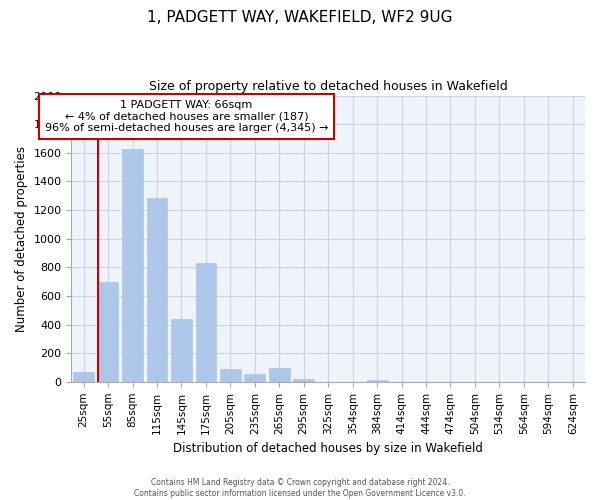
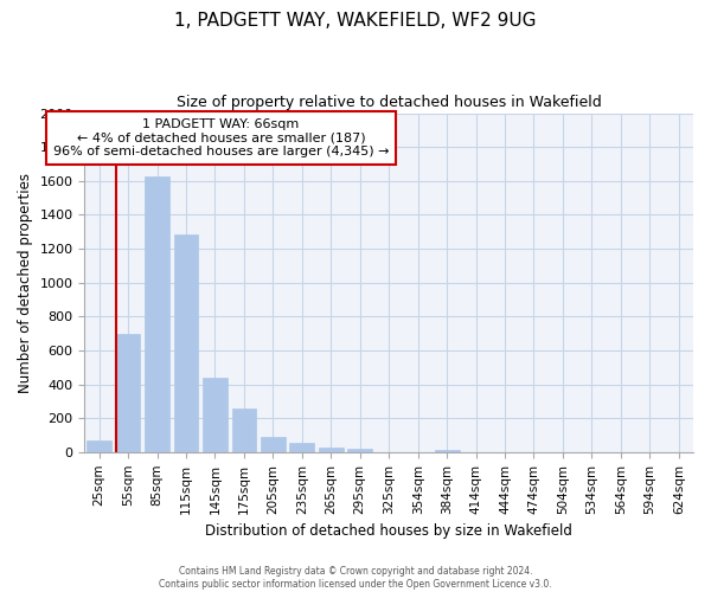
175sqm: 830 -> 260
265sqm: 100 -> 30
